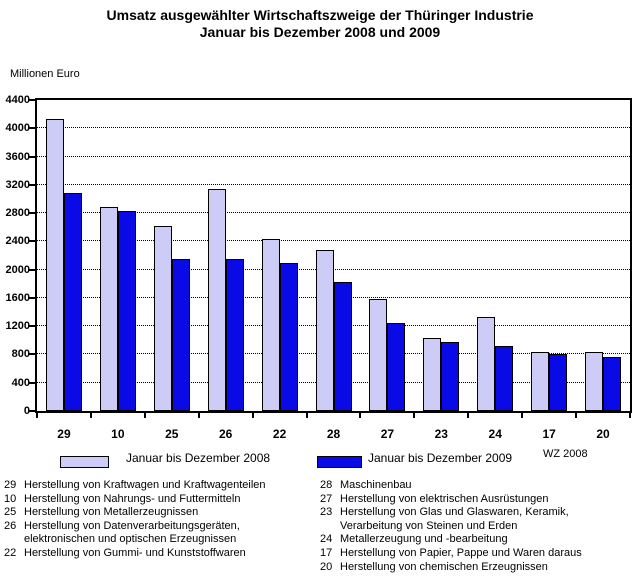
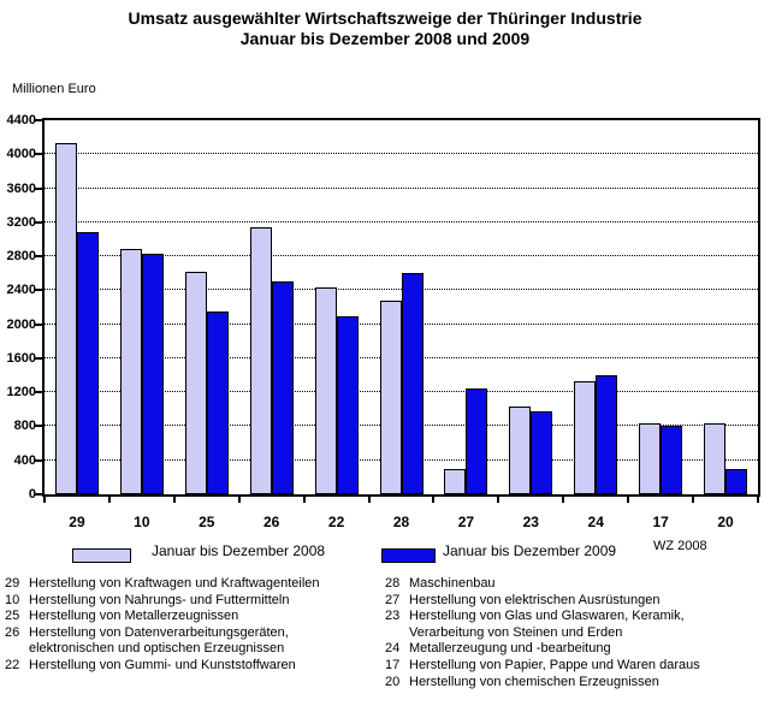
Januar bis Dezember 2009/26: 2200 -> 2500
Januar bis Dezember 2009/28: 1800 -> 2600
Januar bis Dezember 2008/27: 1600 -> 300
Januar bis Dezember 2009/24: 900 -> 1400
Januar bis Dezember 2009/20: 800 -> 300
